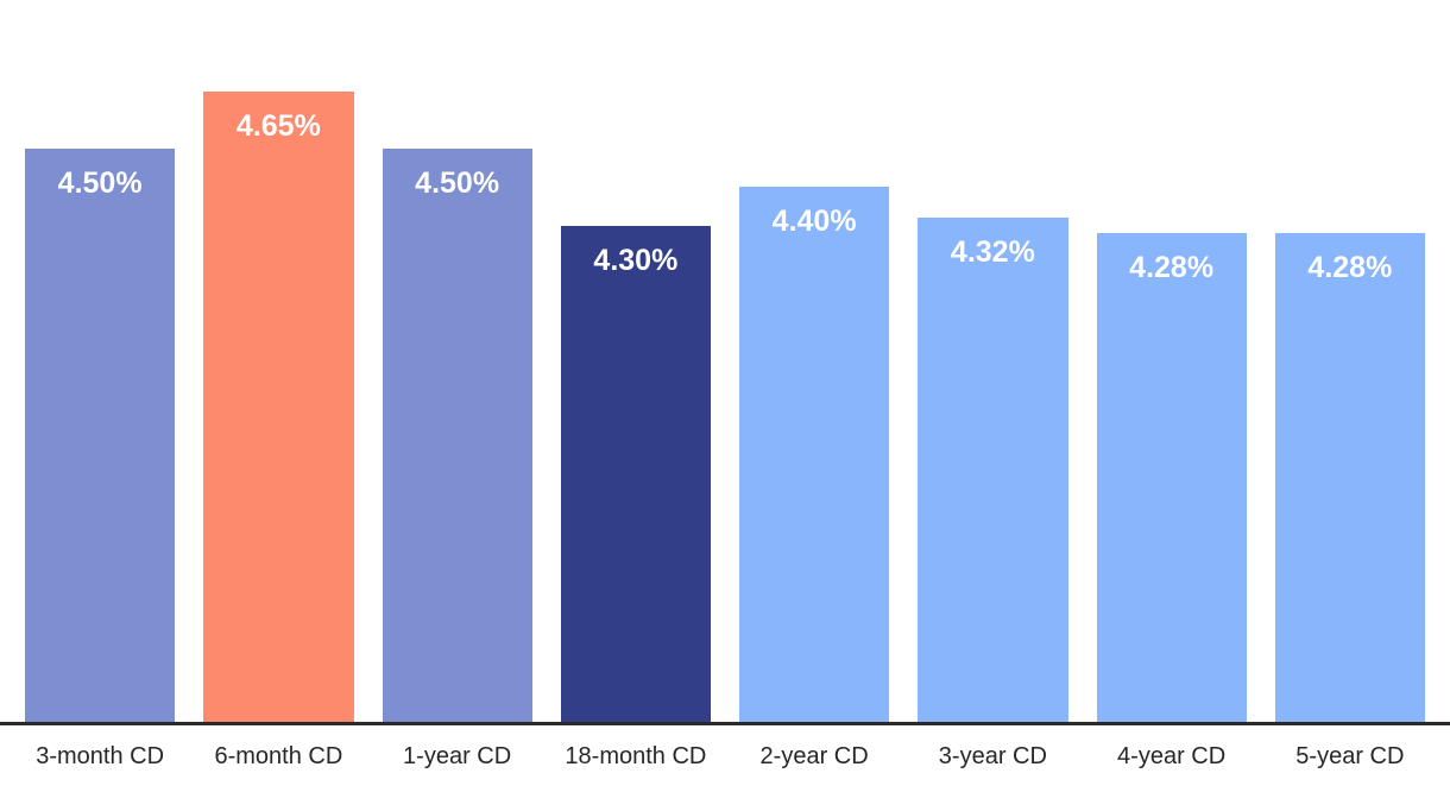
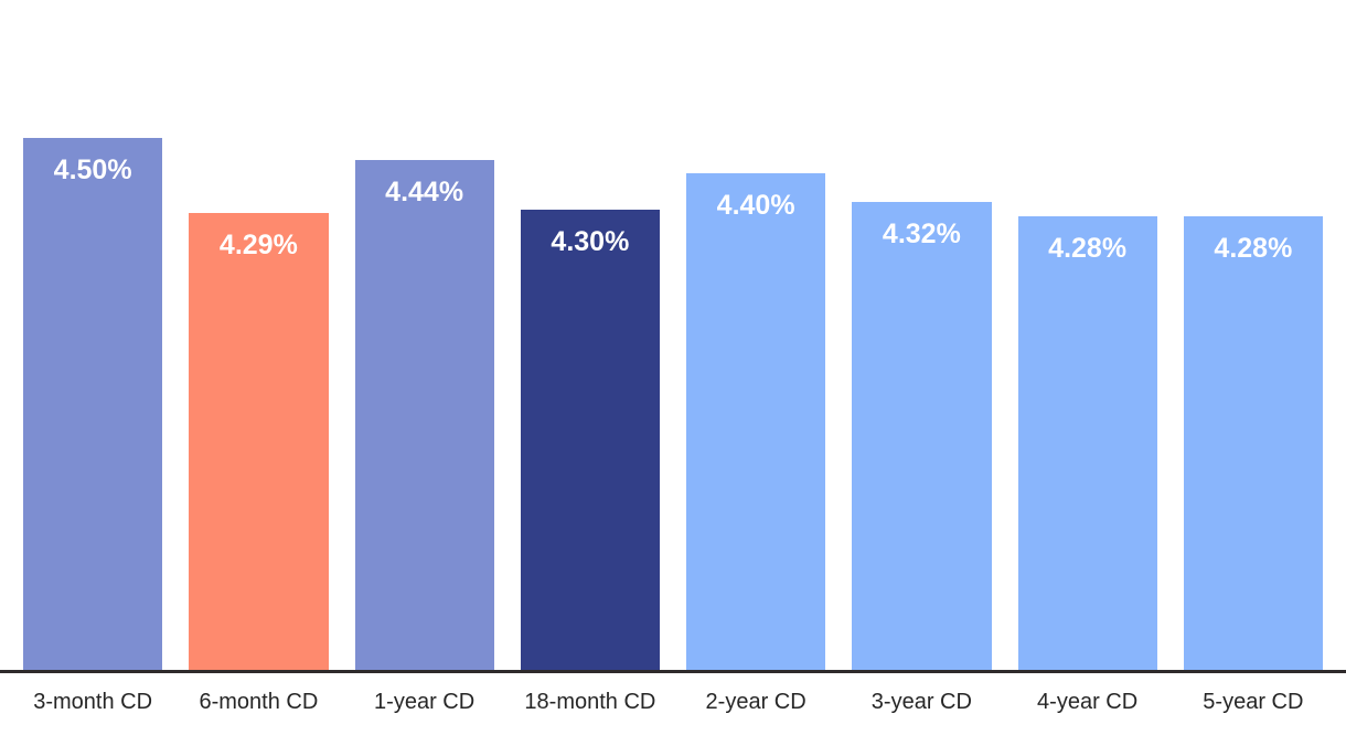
6-month CD: 4.65% -> 4.29%
1-year CD: 4.50% -> 4.44%
